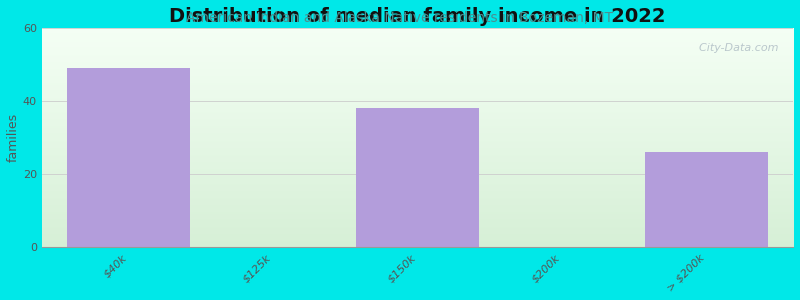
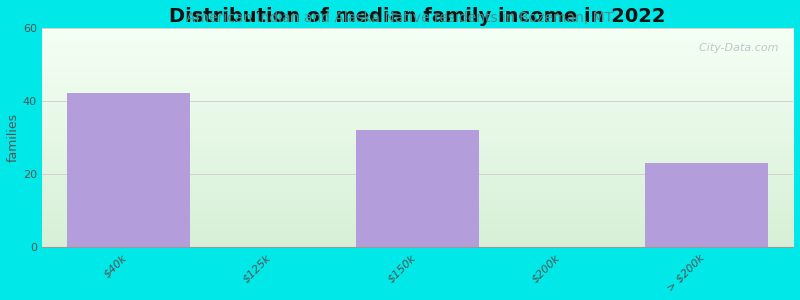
$40k: 49 -> 42
$150k: 38 -> 32
> $200k: 26 -> 23
